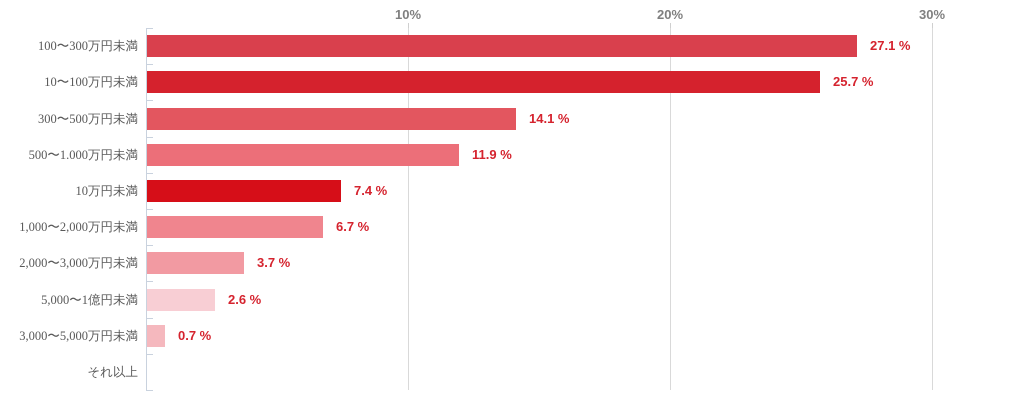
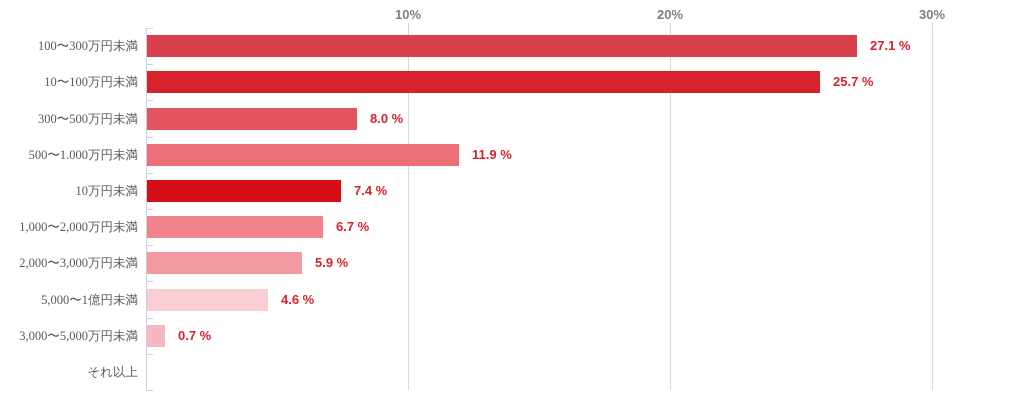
300〜500万円未満: 14.1 -> 8.0
2,000〜3,000万円未満: 3.7 -> 5.9
5,000〜1億円未満: 2.6 -> 4.6
